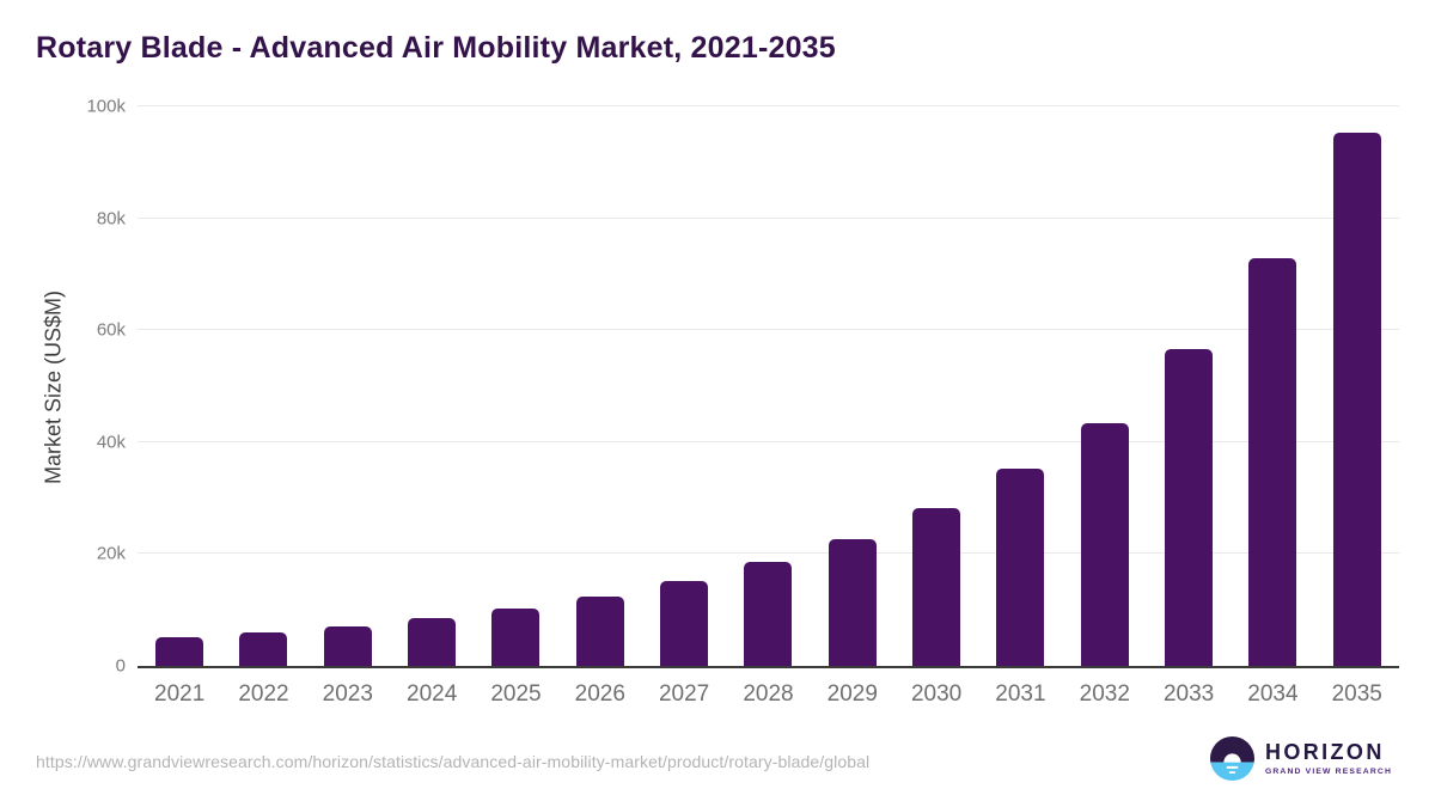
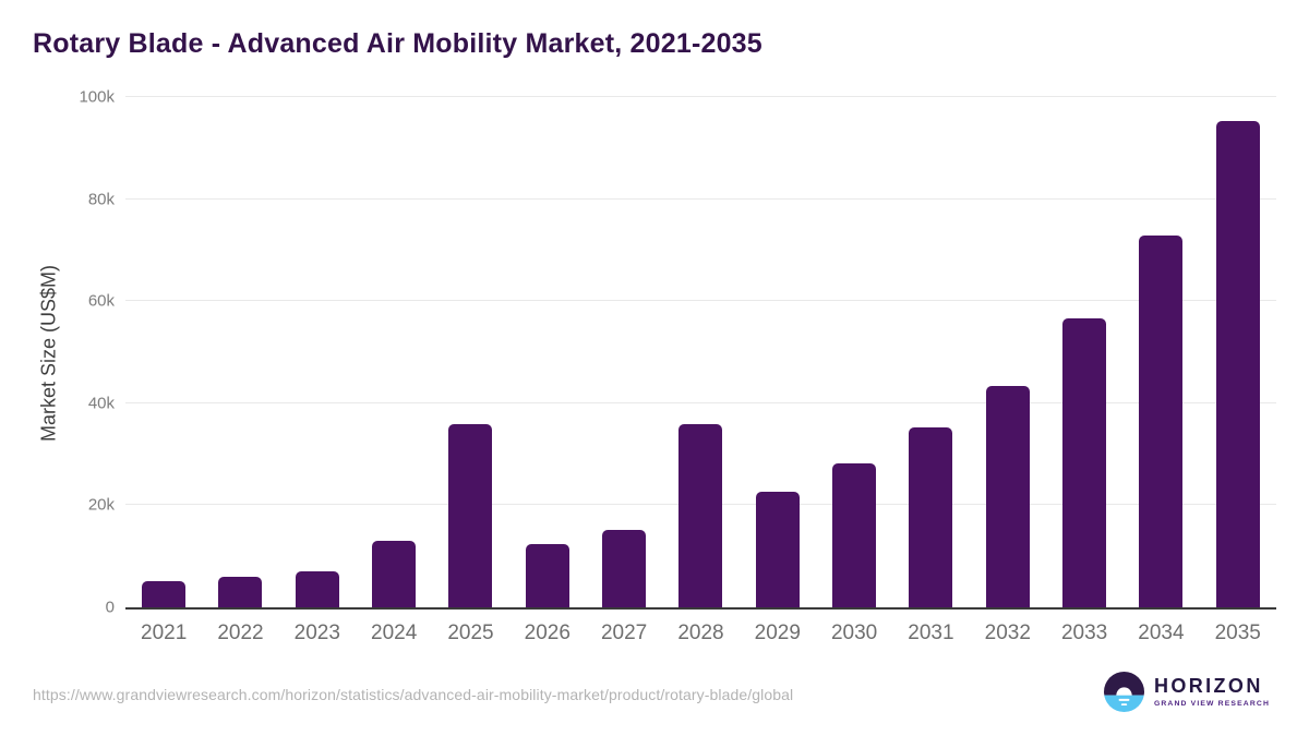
2024: 9k -> 13k
2025: 10k -> 36k
2028: 19k -> 36k
